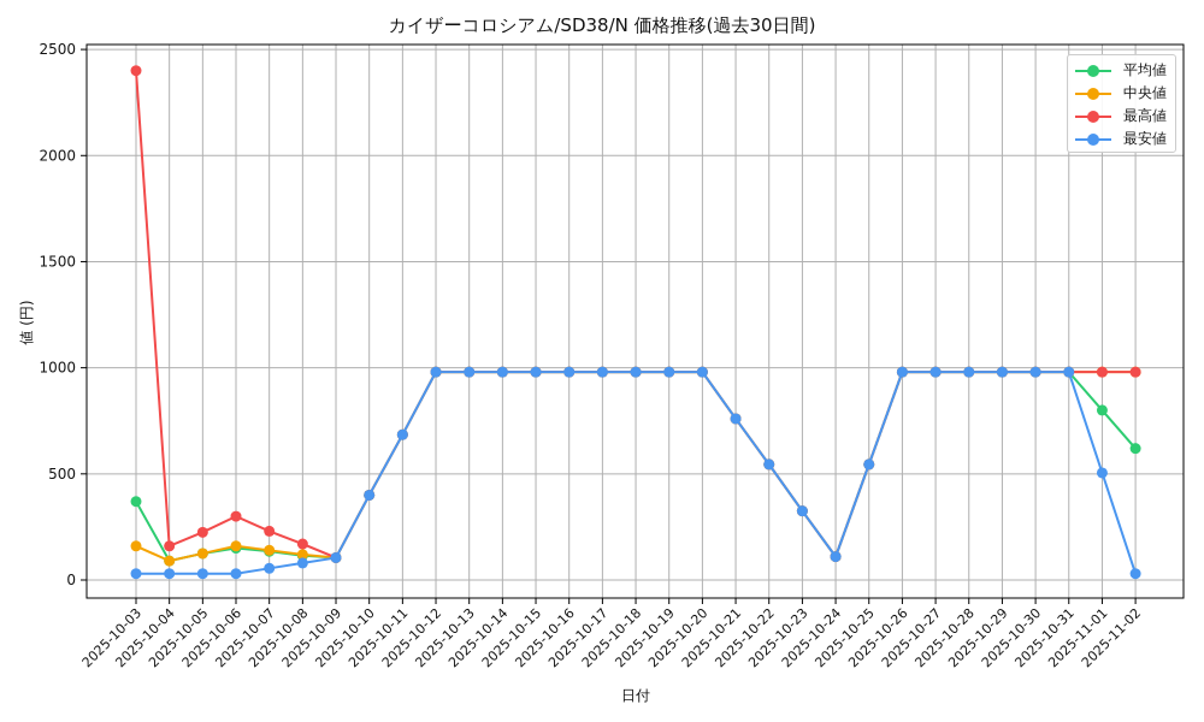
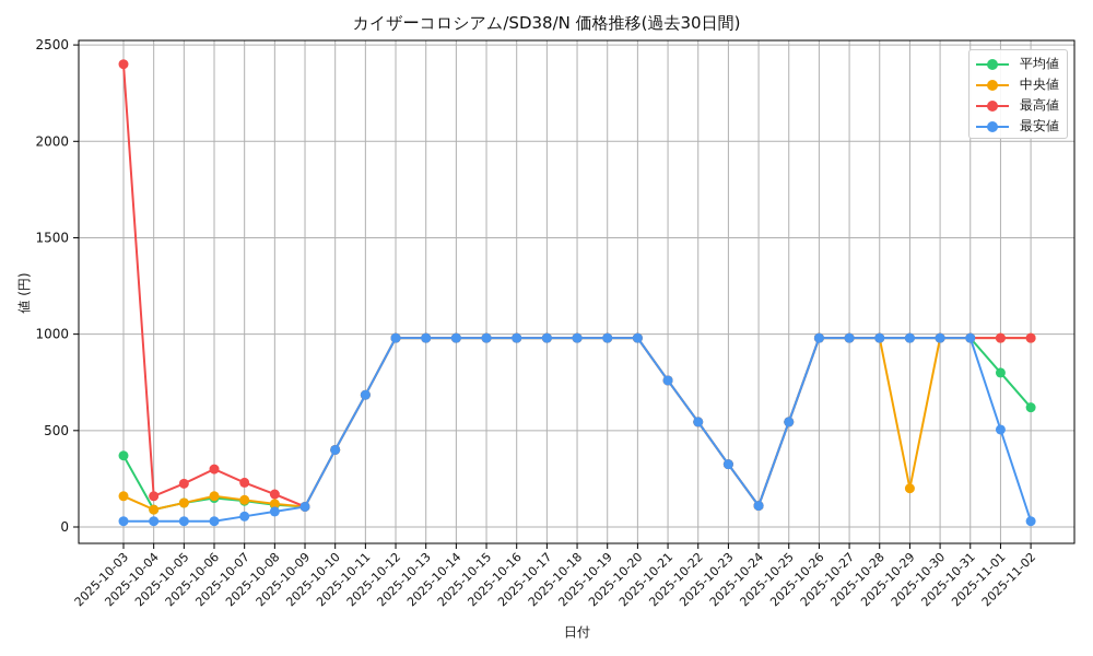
中央値/2025-10-29: 980 -> 200
